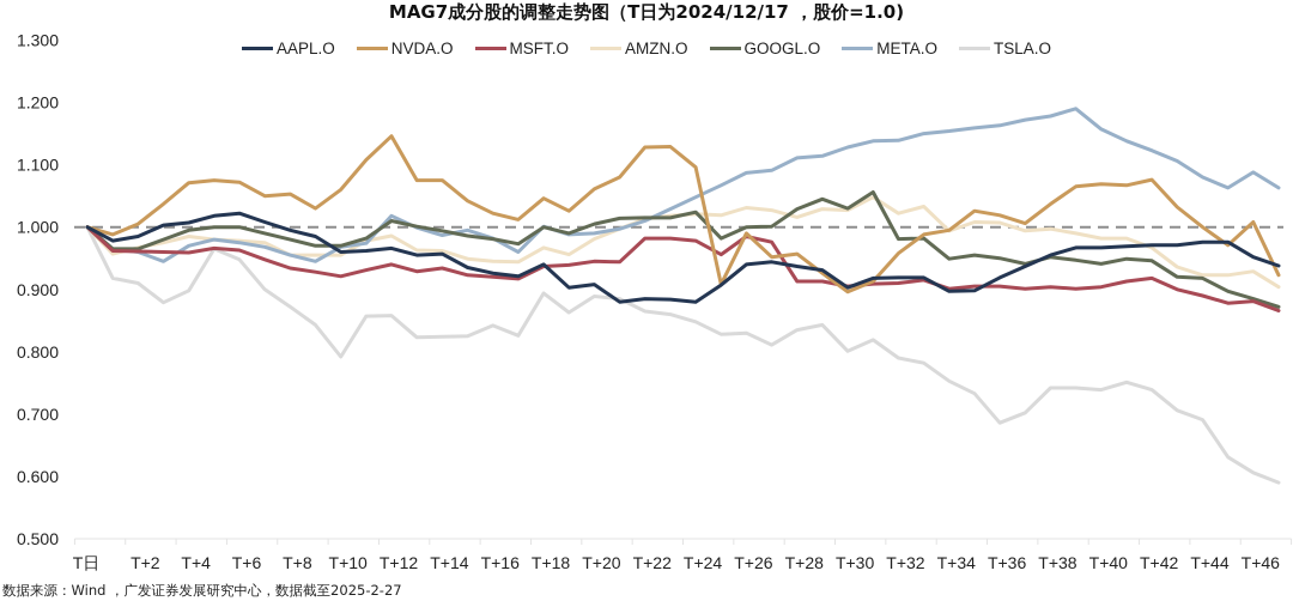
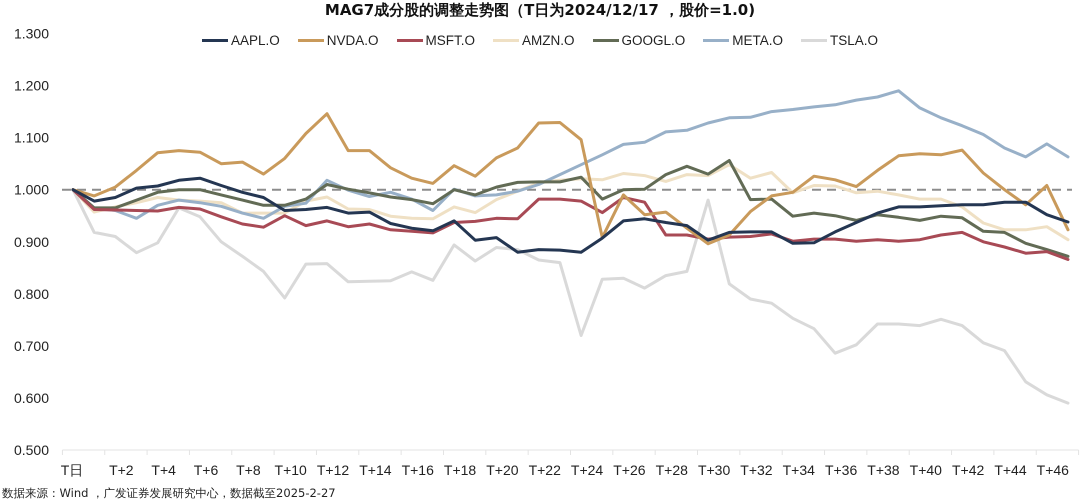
MSFT.O/T+10: 0.92 -> 0.95
TSLA.O/T+24: 0.85 -> 0.72
TSLA.O/T+30: 0.80 -> 0.98
